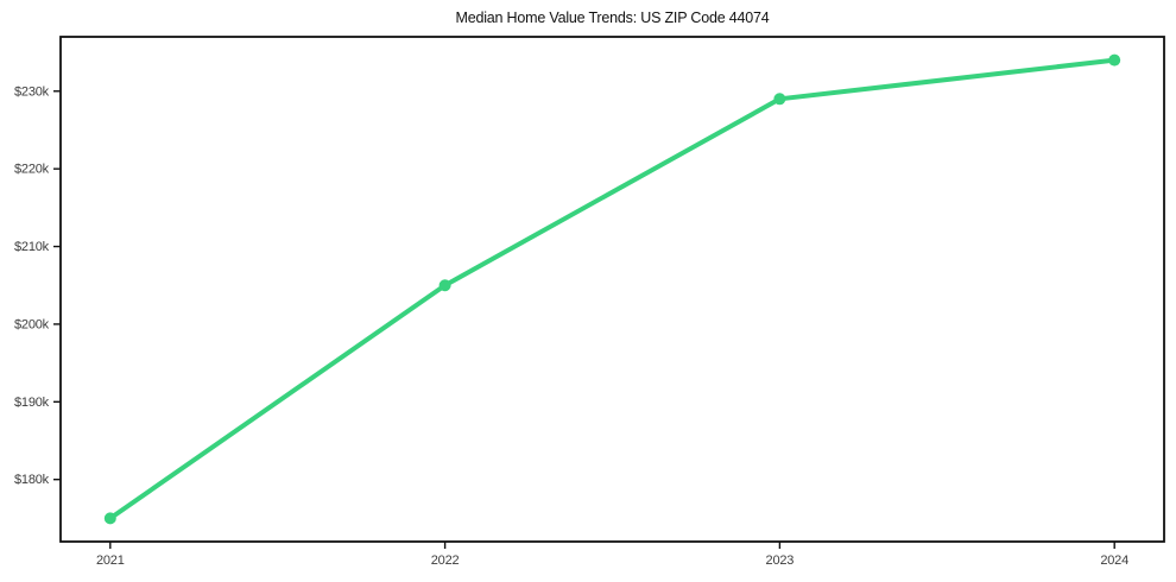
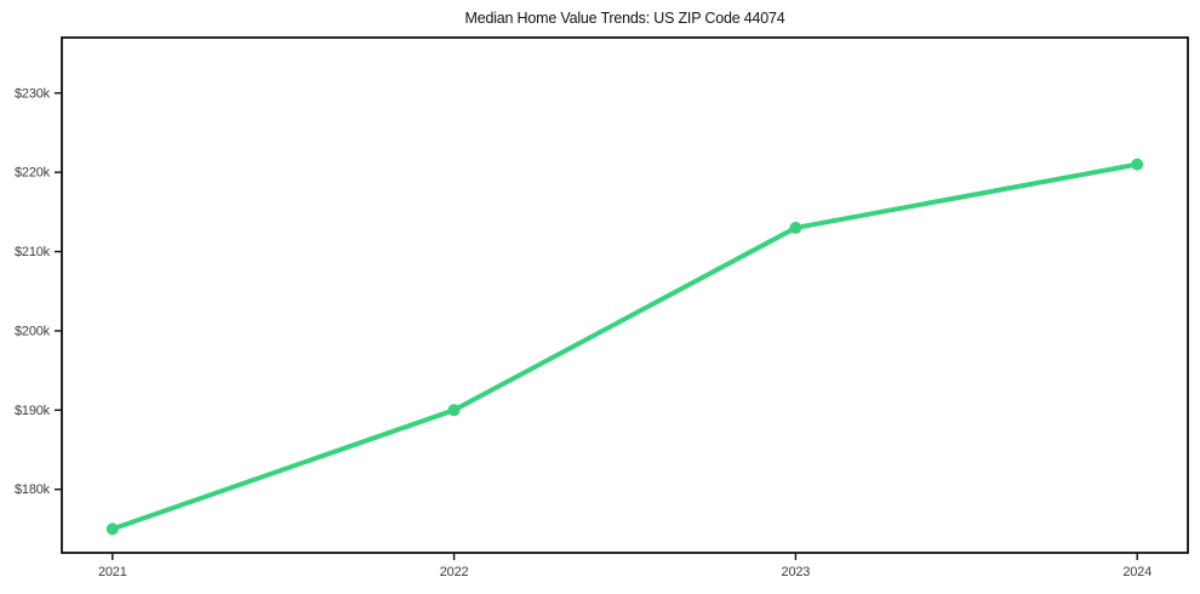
2022: $205k -> $190k
2023: $229k -> $213k
2024: $234k -> $221k
